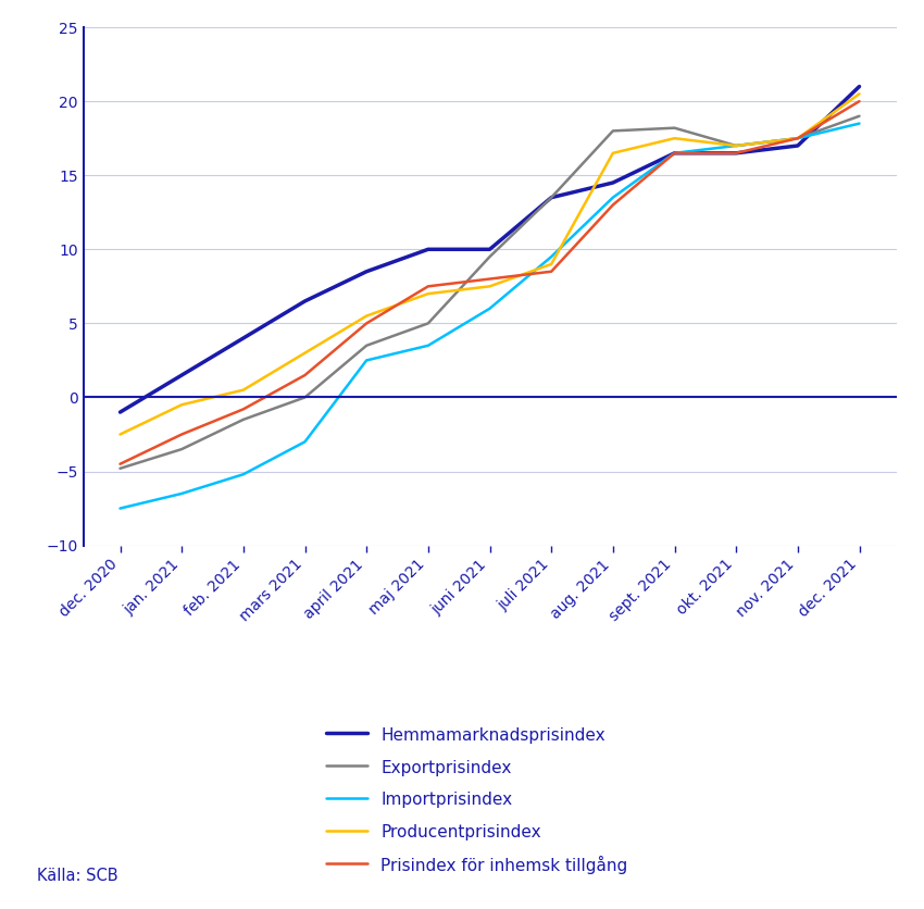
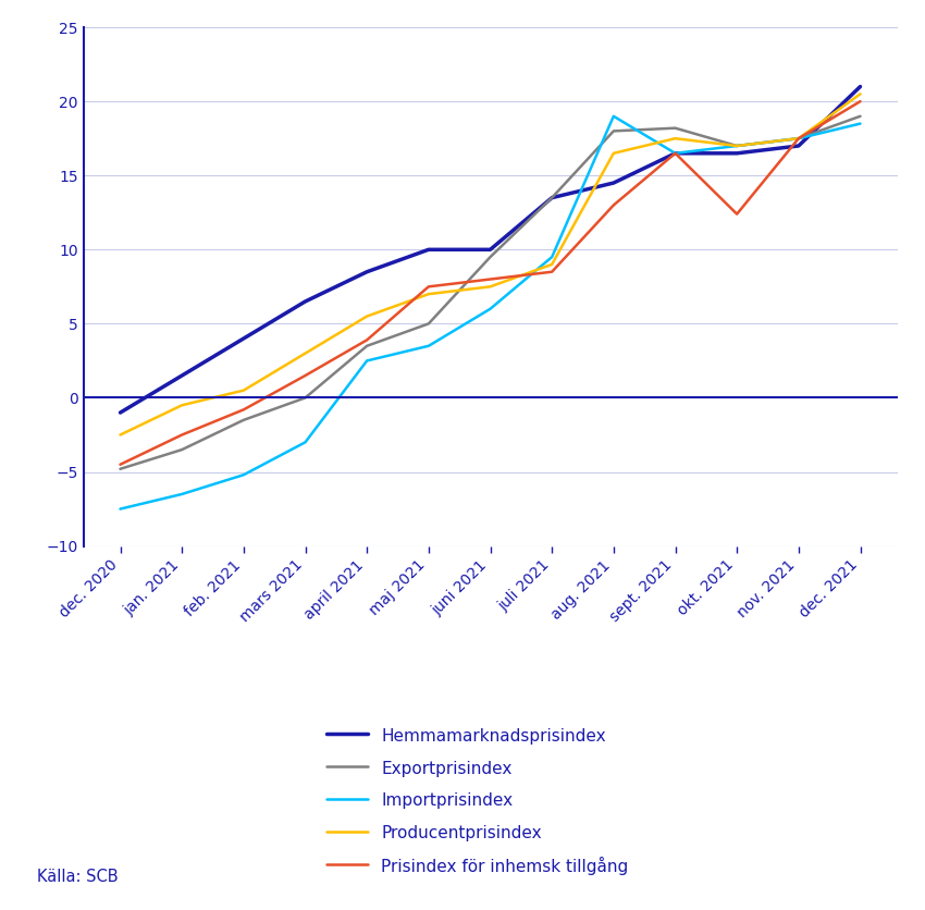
Prisindex för inhemsk tillgång/april 2021: 5.0 -> 3.9
Importprisindex/aug. 2021: 13.5 -> 19.0
Prisindex för inhemsk tillgång/okt. 2021: 16.5 -> 12.4
